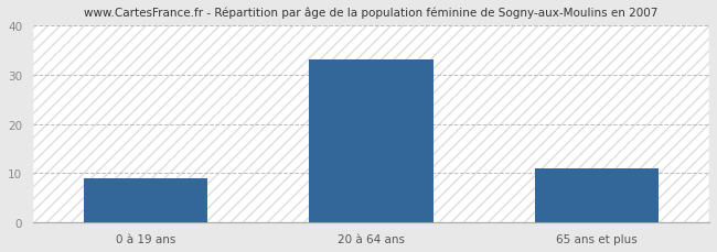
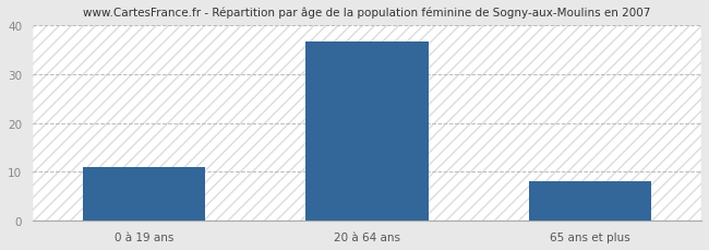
0 à 19 ans: 9.0 -> 11.0
20 à 64 ans: 33.0 -> 36.5
65 ans et plus: 11.0 -> 8.0
